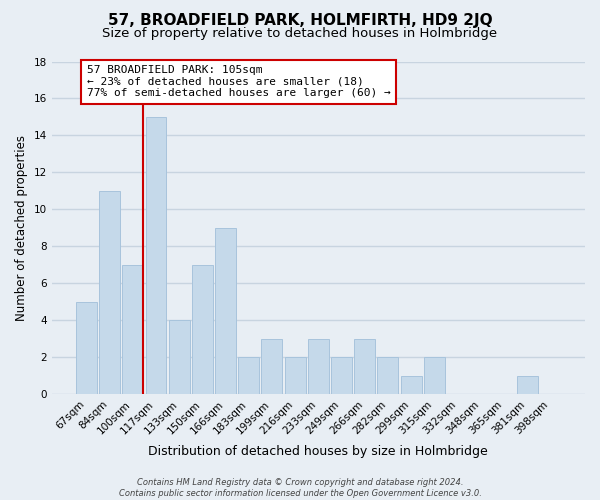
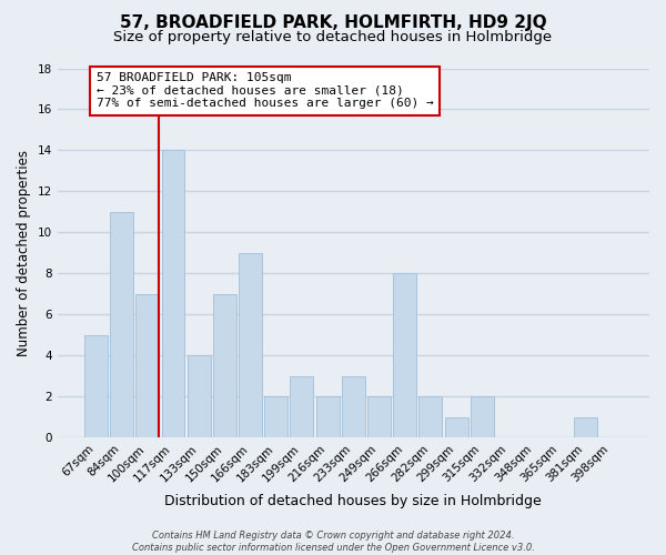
117sqm: 15 -> 14
266sqm: 3 -> 8
